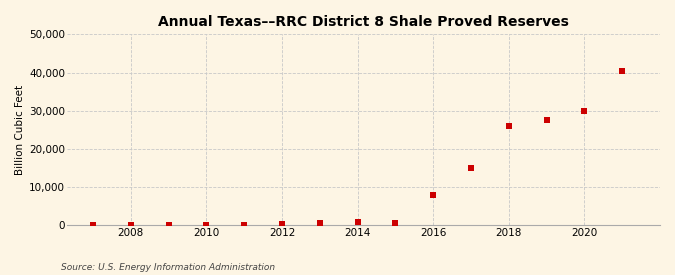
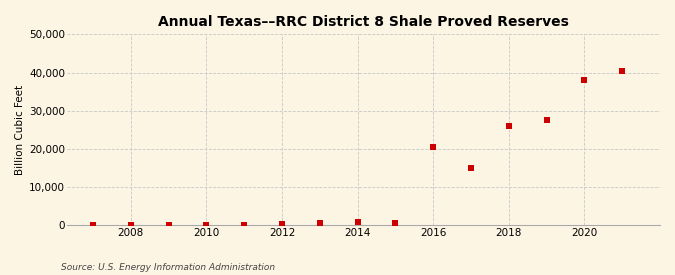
2016: 8,000 -> 20,500
2020: 30,000 -> 38,000
